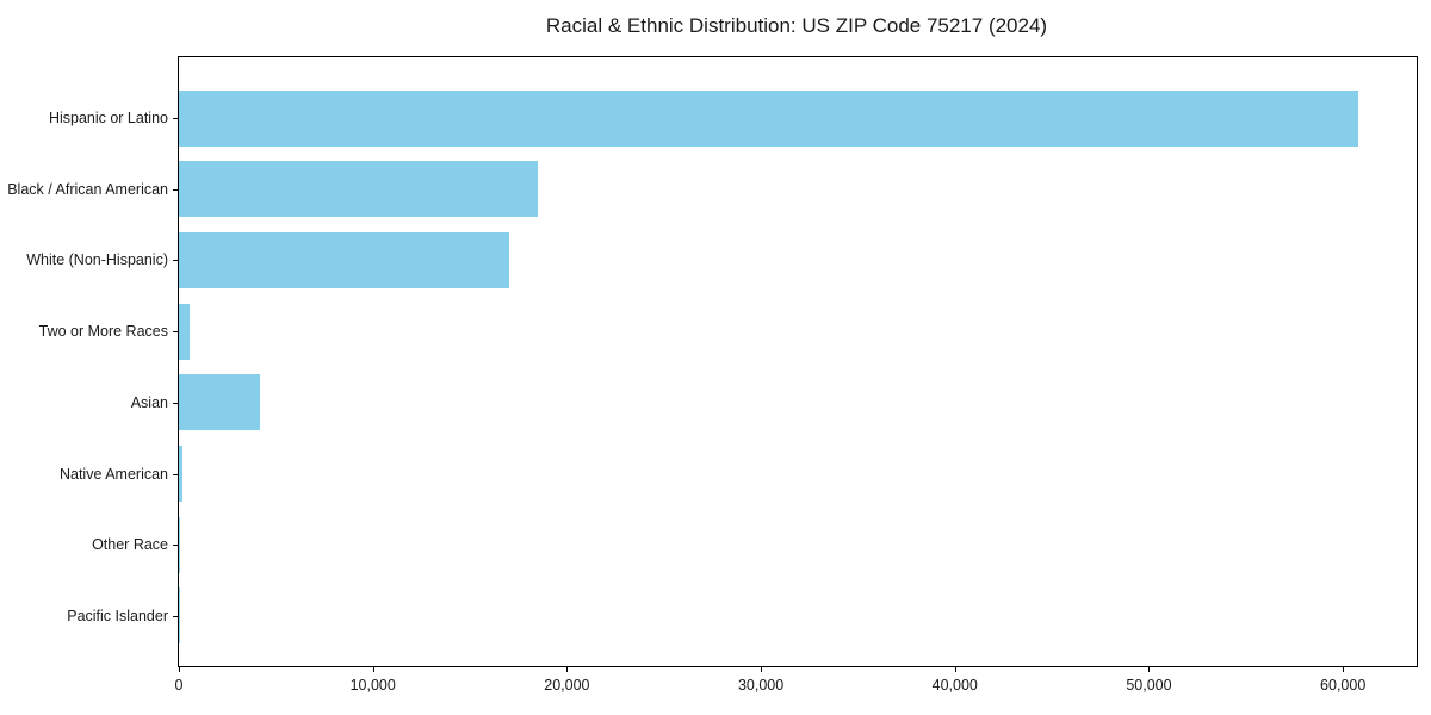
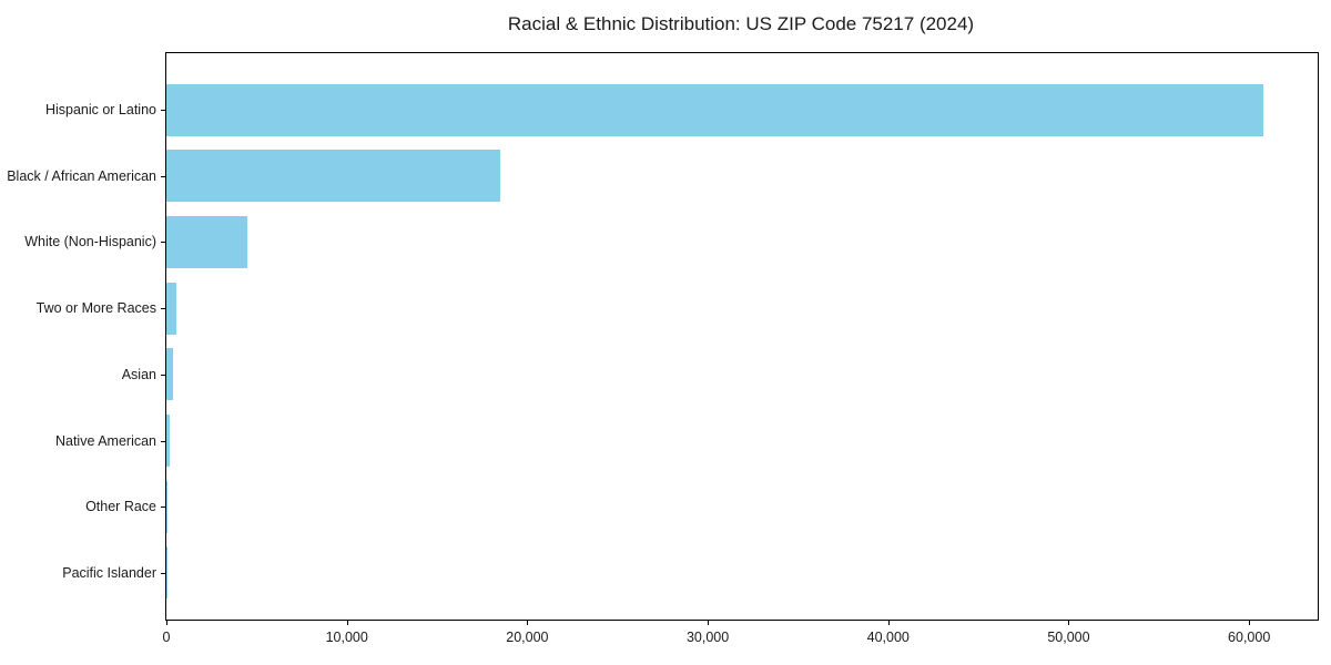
White (Non-Hispanic): 17000 -> 4500
Asian: 4200 -> 400
